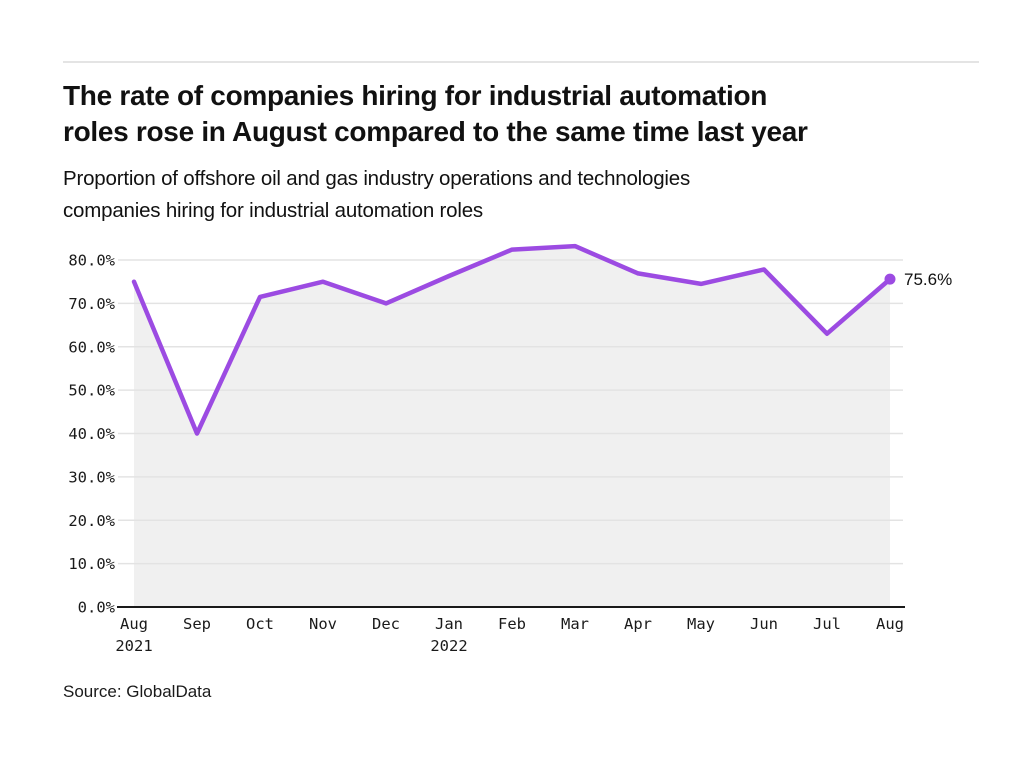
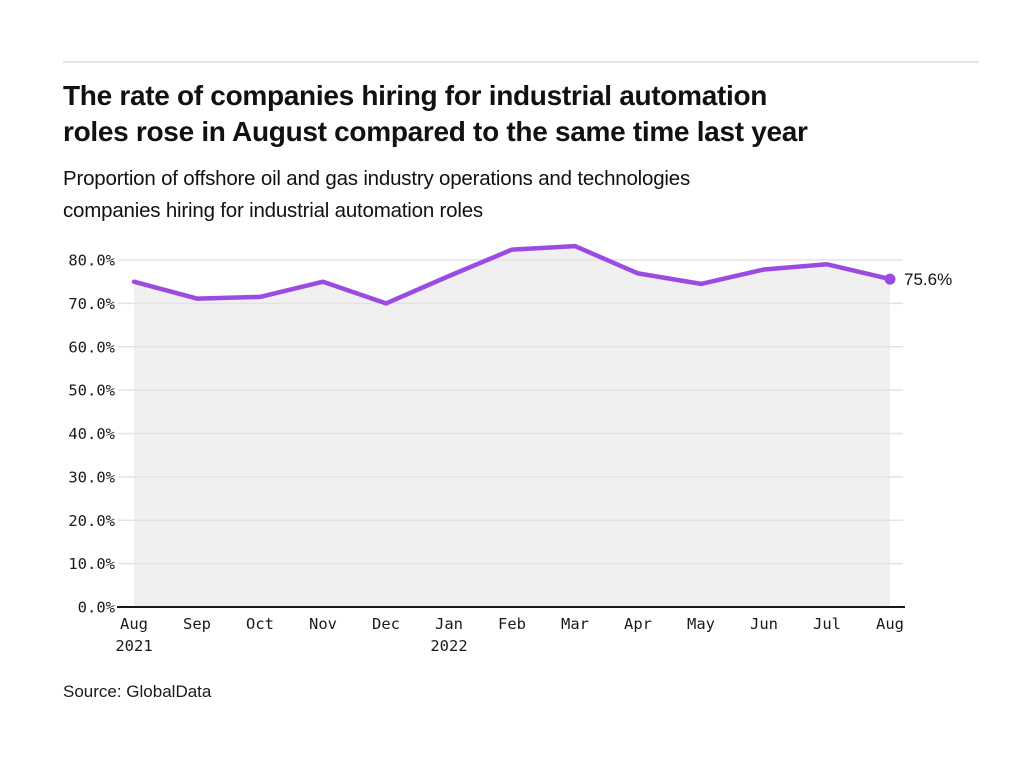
Sep: 40% -> 71%
Jul: 63% -> 79%
